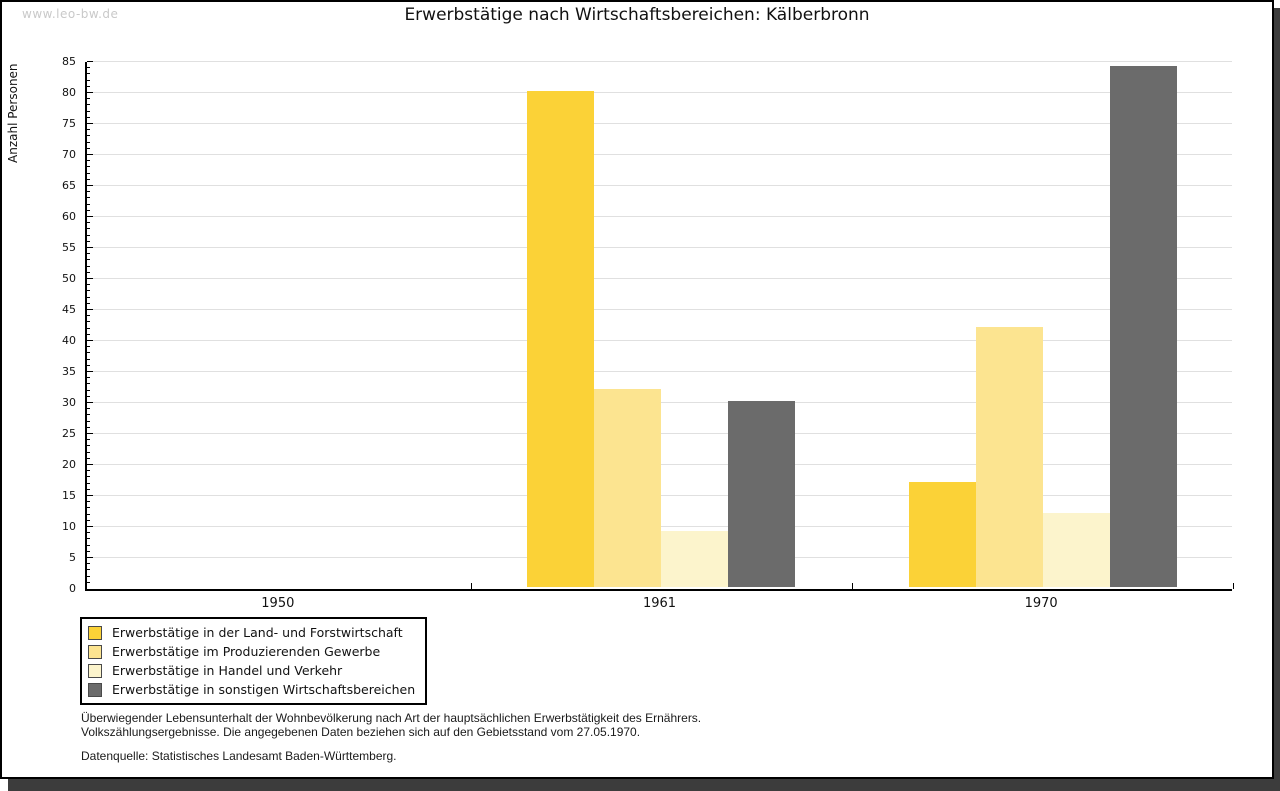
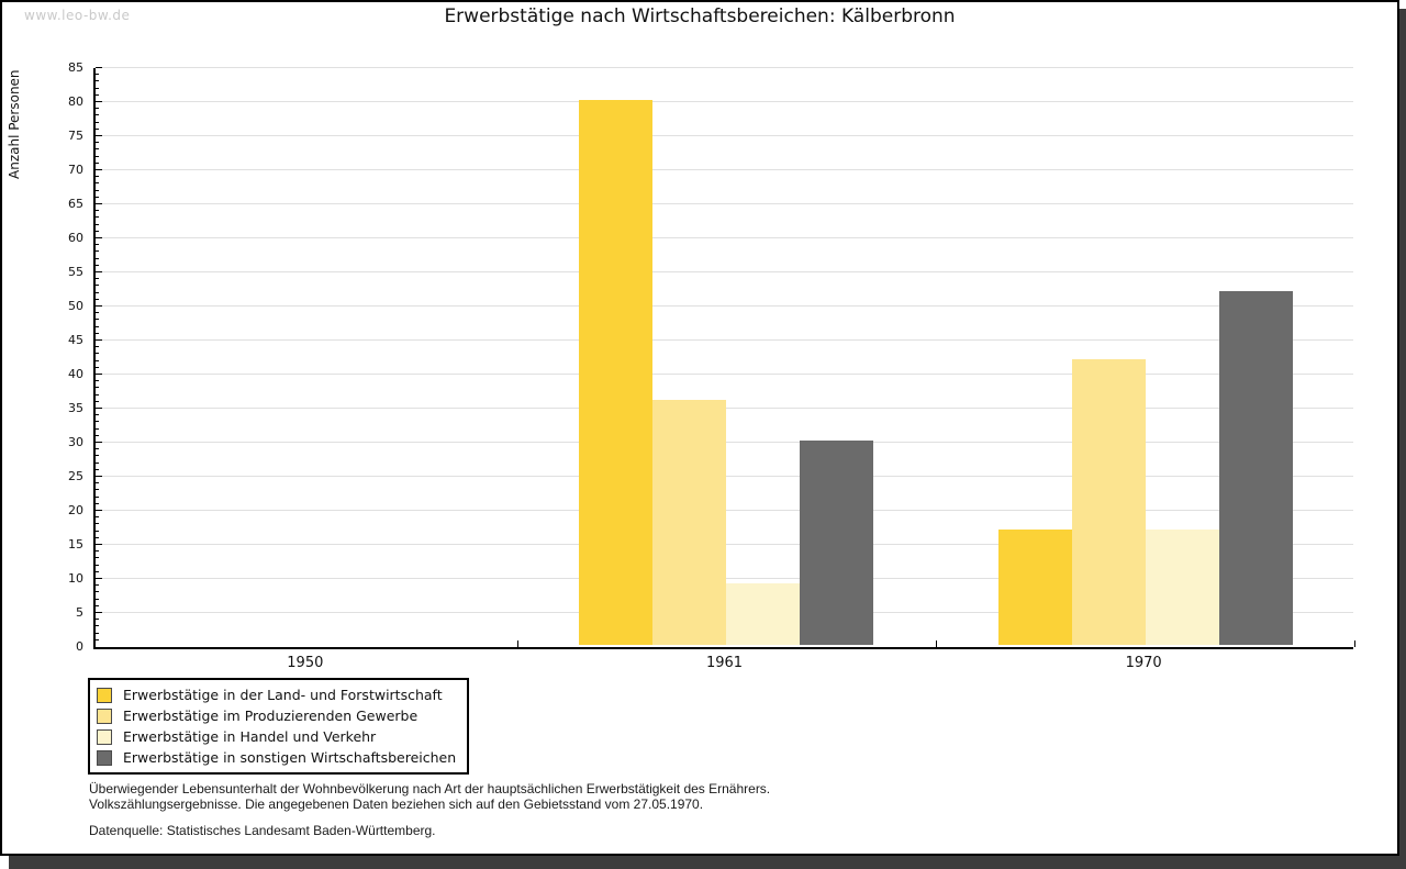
Erwerbstätige im Produzierenden Gewerbe/1961: 32 -> 36
Erwerbstätige in Handel und Verkehr/1970: 12 -> 17
Erwerbstätige in sonstigen Wirtschaftsbereichen/1970: 84 -> 52
